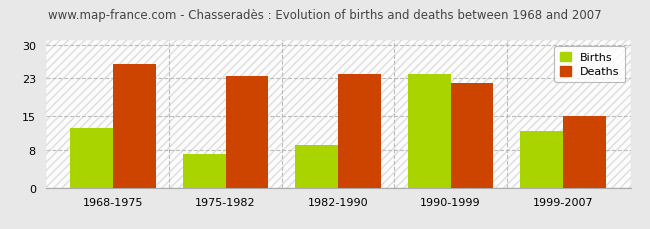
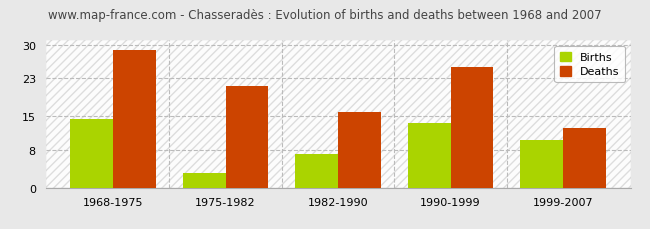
Births/1968-1975: 12.5 -> 14.5
Deaths/1968-1975: 26.0 -> 29.0
Births/1975-1982: 7.0 -> 3.0
Deaths/1975-1982: 23.5 -> 21.5
Births/1982-1990: 9.0 -> 7.0
Deaths/1982-1990: 24.0 -> 16.0
Births/1990-1999: 24.0 -> 13.5
Deaths/1990-1999: 22.0 -> 25.5
Births/1999-2007: 12.0 -> 10.0
Deaths/1999-2007: 15.0 -> 12.5
